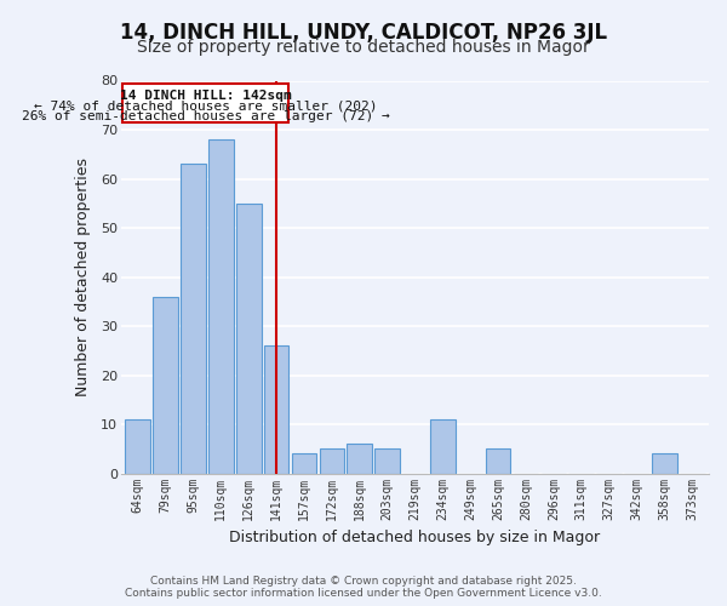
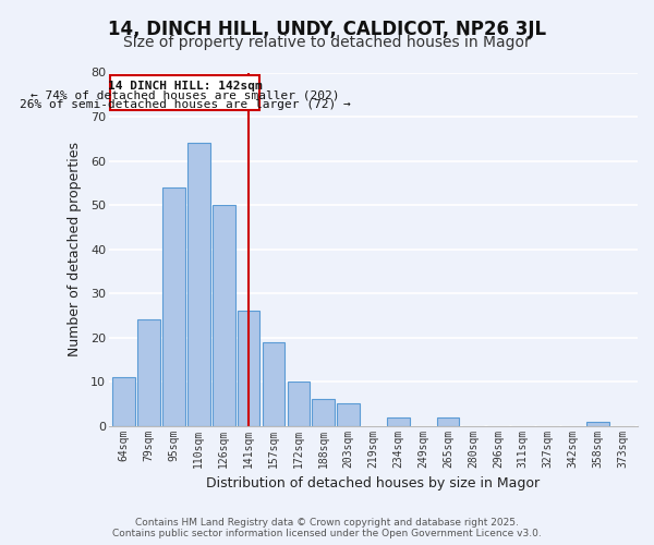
79sqm: 36 -> 24
95sqm: 63 -> 54
110sqm: 68 -> 64
126sqm: 55 -> 50
157sqm: 4 -> 19
172sqm: 5 -> 10
234sqm: 11 -> 2
265sqm: 5 -> 2
358sqm: 4 -> 1
